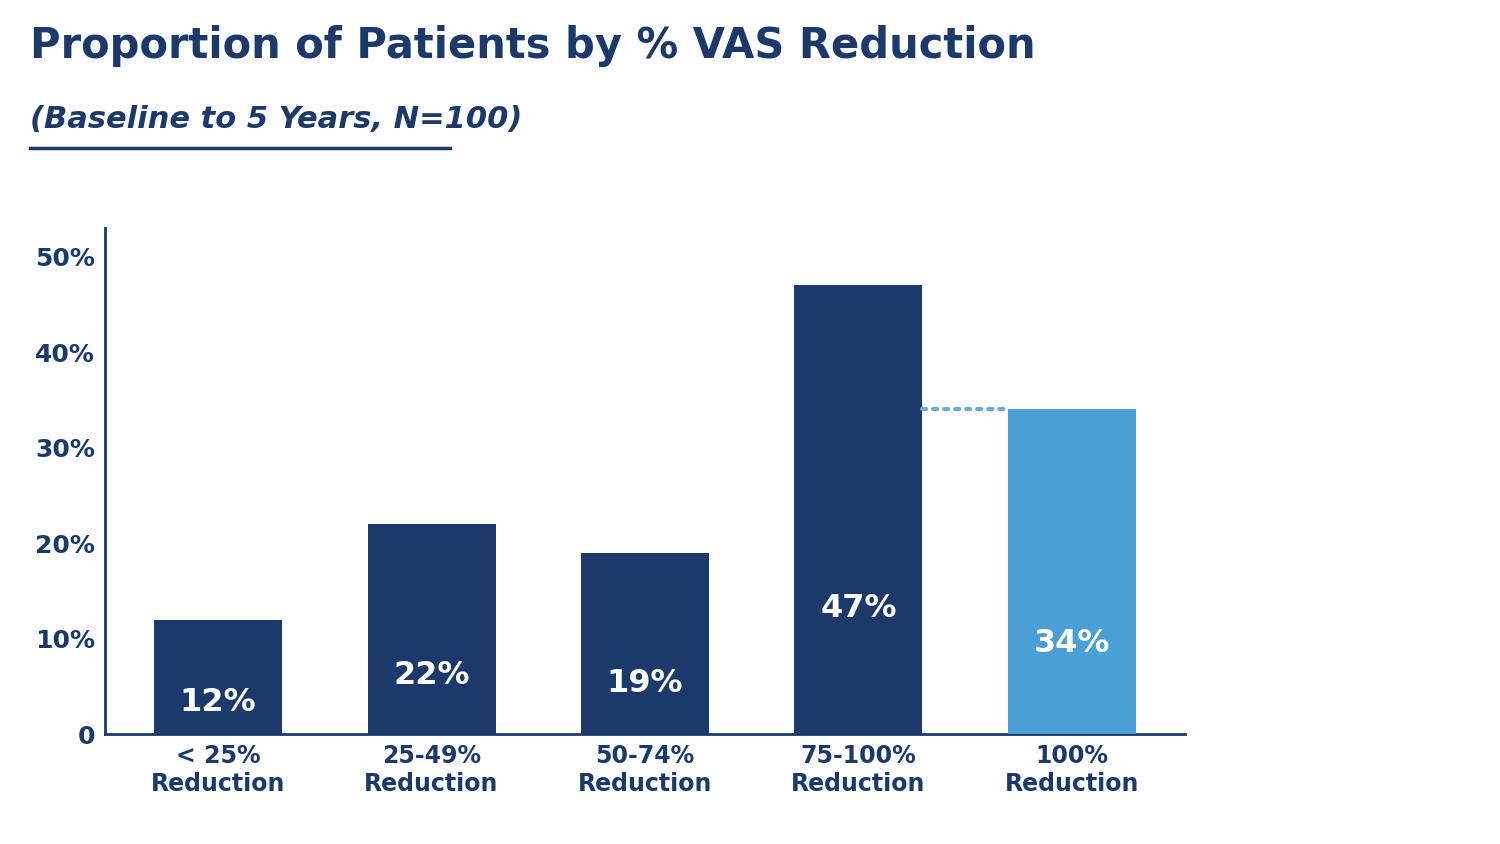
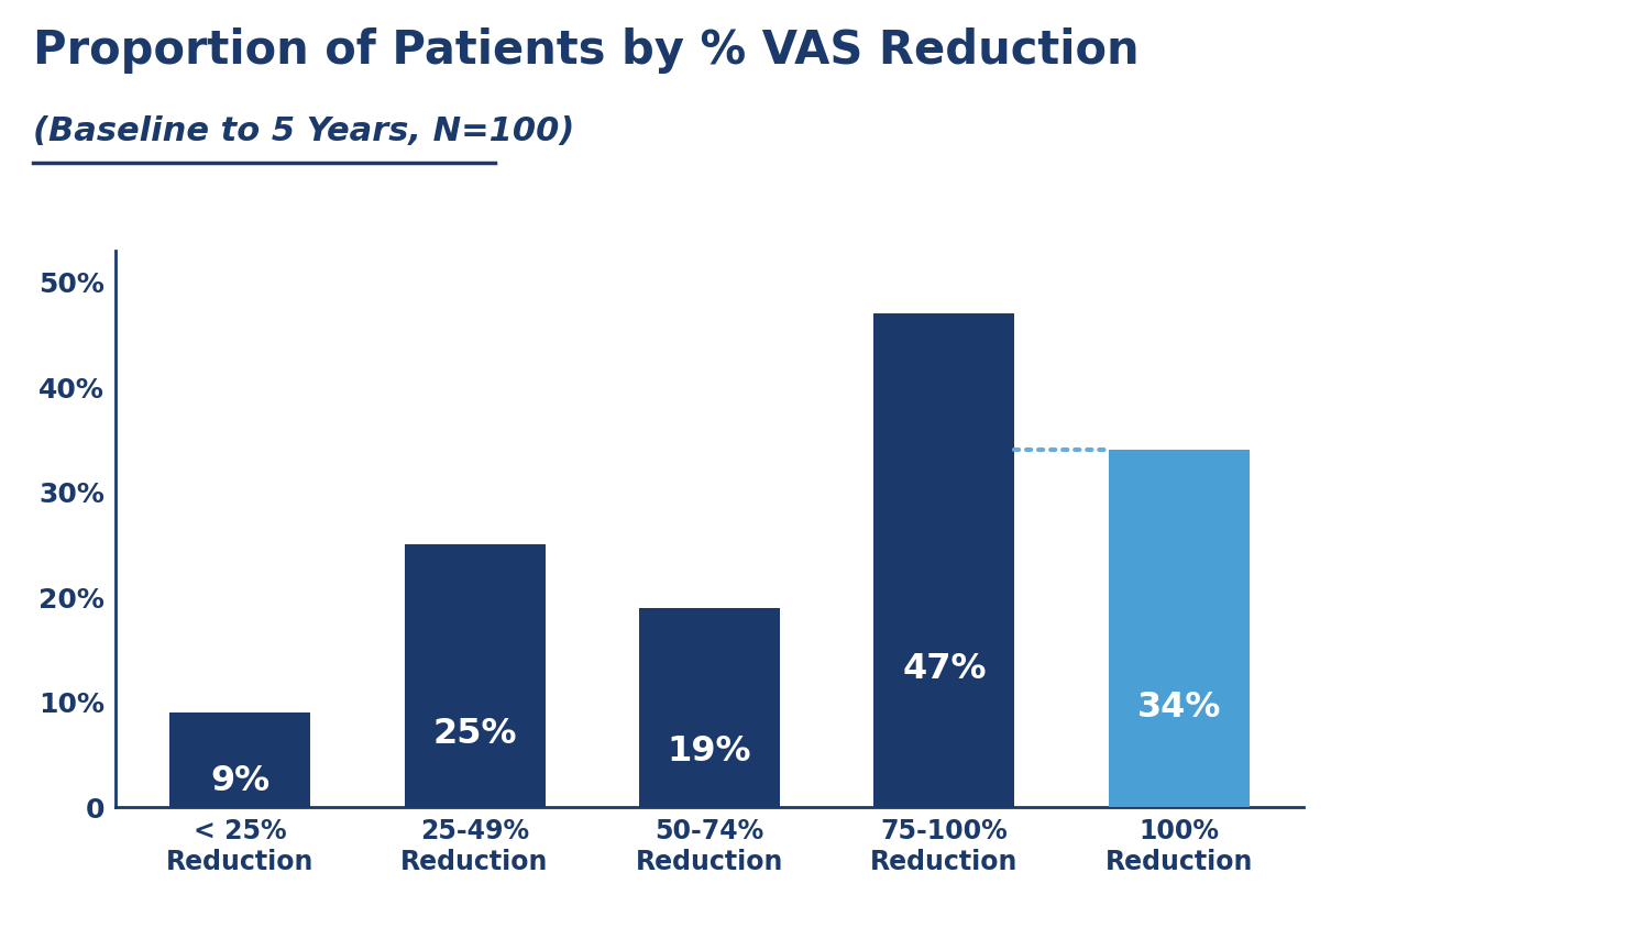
< 25% Reduction: 12% -> 9%
25-49% Reduction: 22% -> 25%
